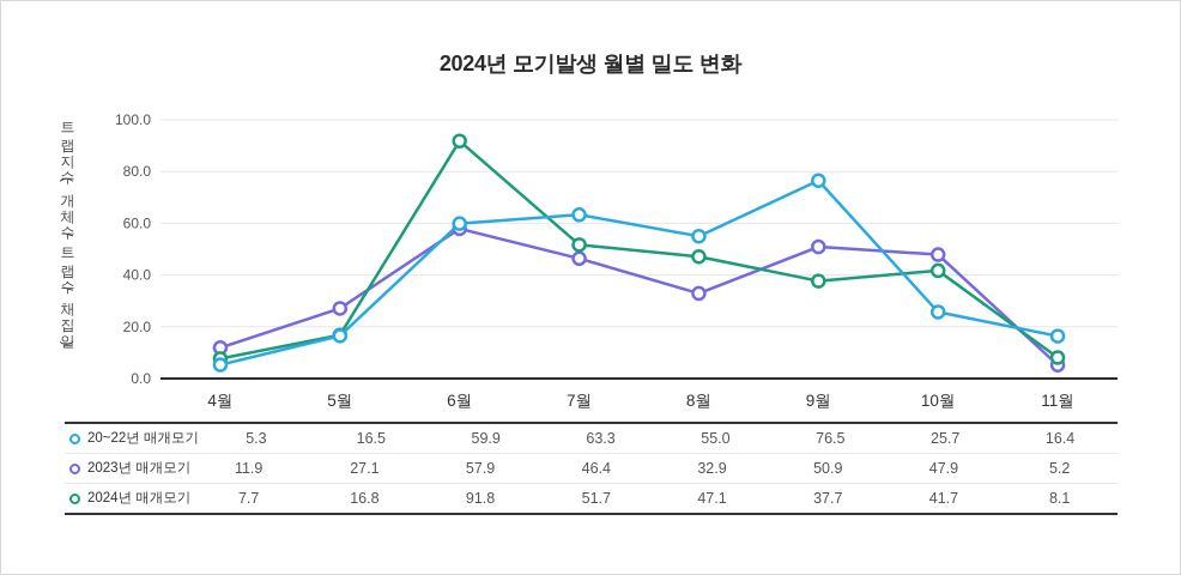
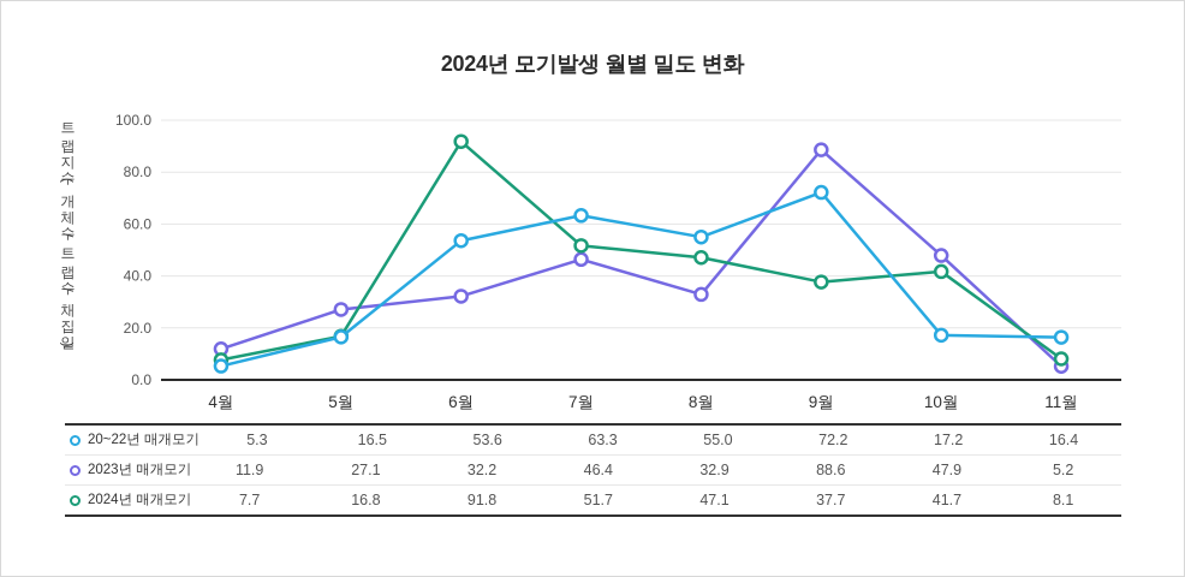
20~22년 매개모기/6월: 59.9 -> 53.6
2023년 매개모기/6월: 57.9 -> 32.2
20~22년 매개모기/9월: 76.5 -> 72.2
2023년 매개모기/9월: 50.9 -> 88.6
20~22년 매개모기/10월: 25.7 -> 17.2
